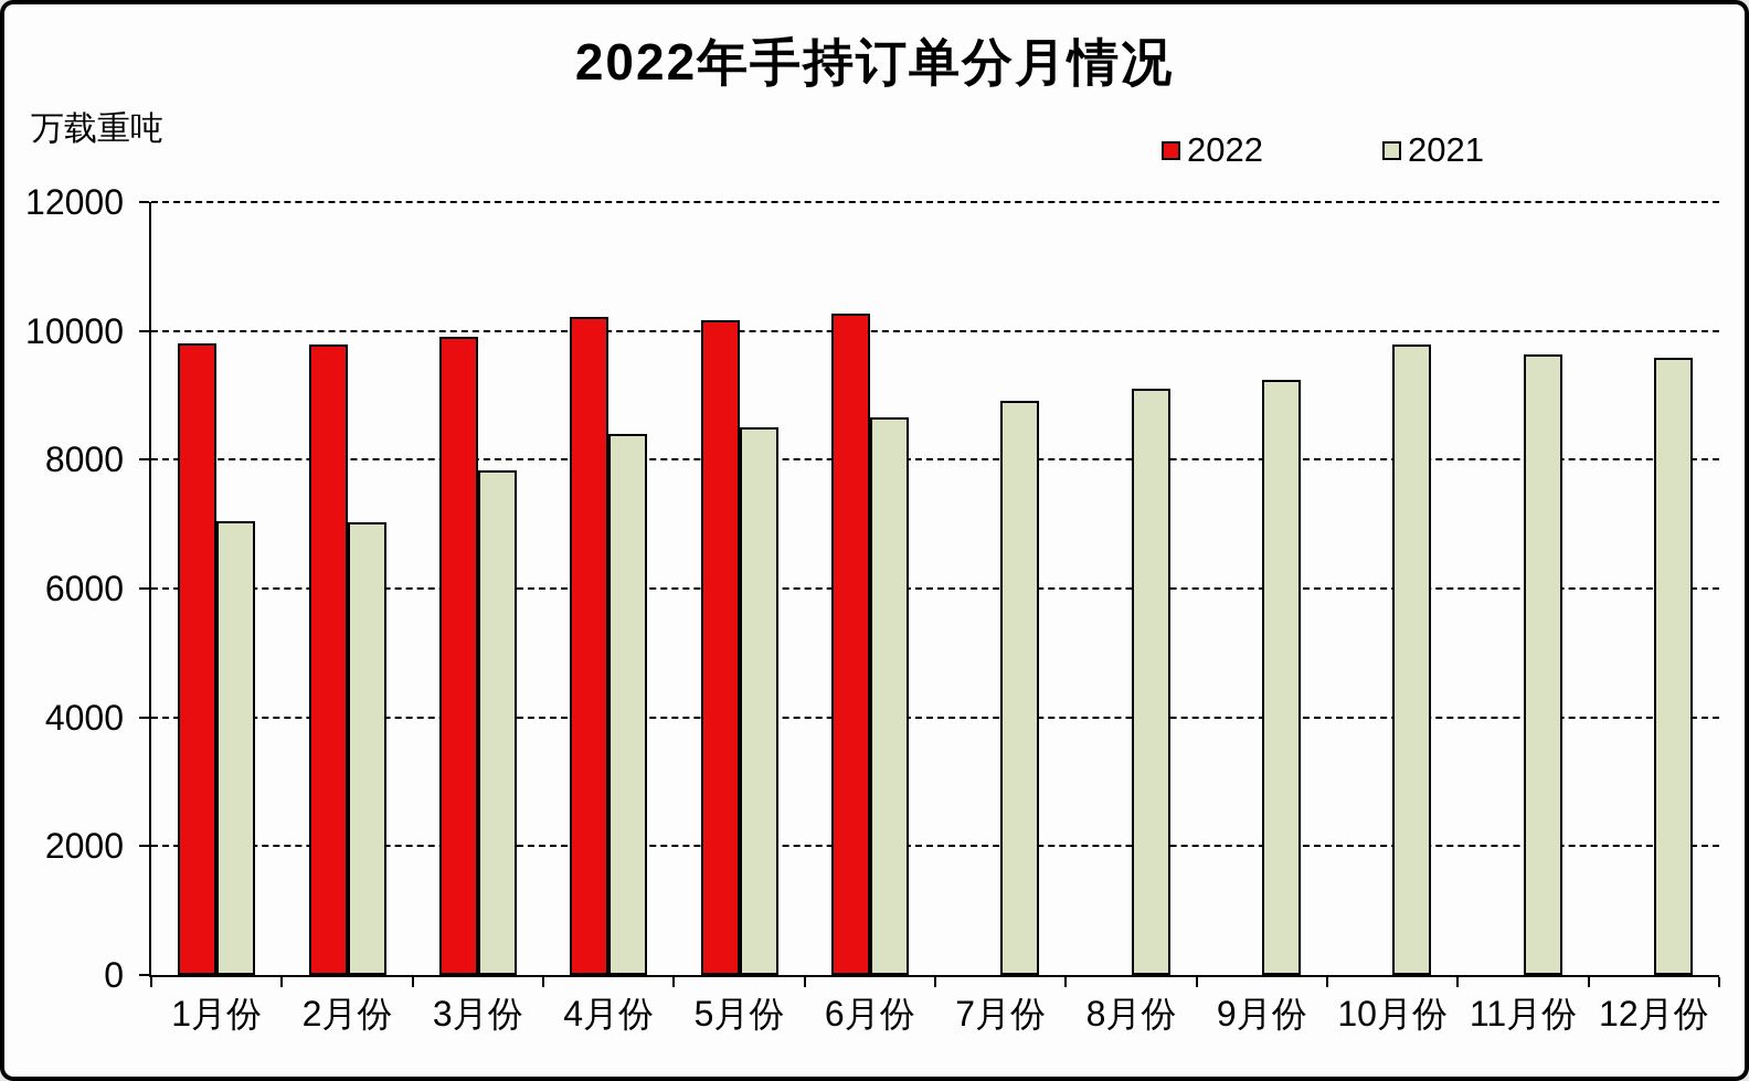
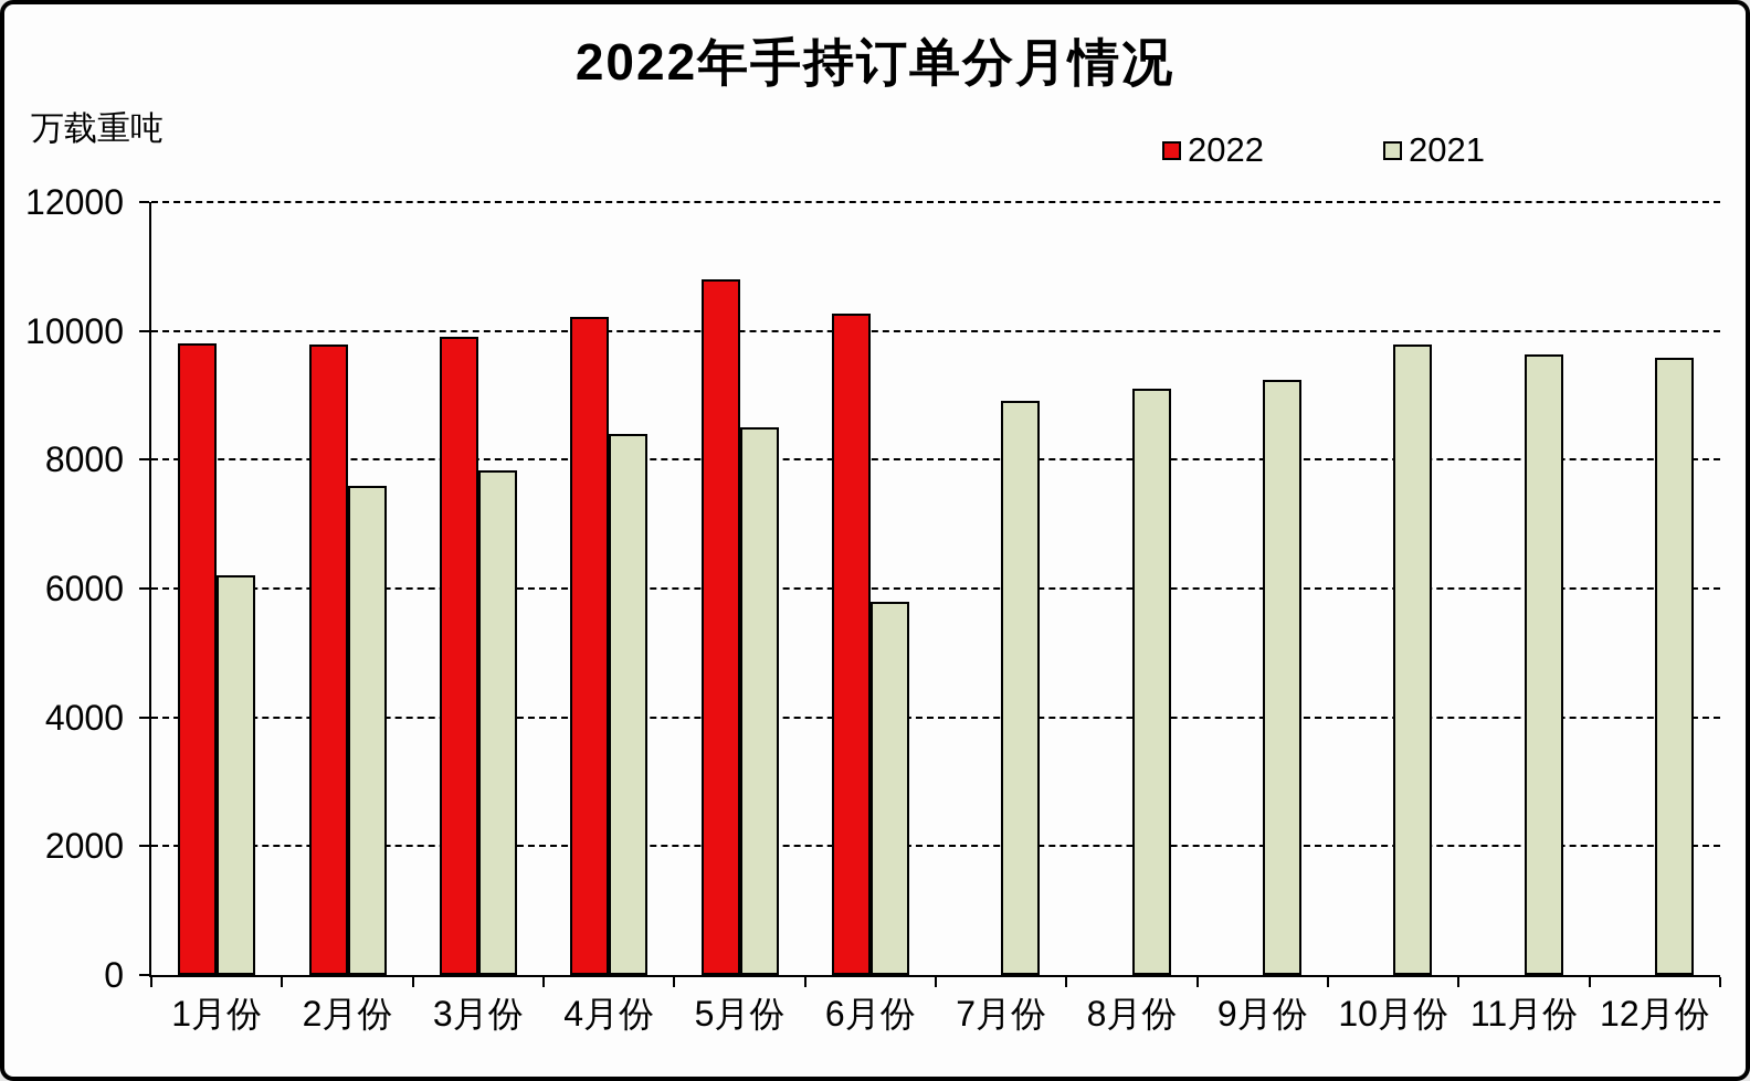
2021/1月份: 7000 -> 6200
2021/2月份: 7000 -> 7600
2022/5月份: 10200 -> 10800
2021/6月份: 8600 -> 5800
